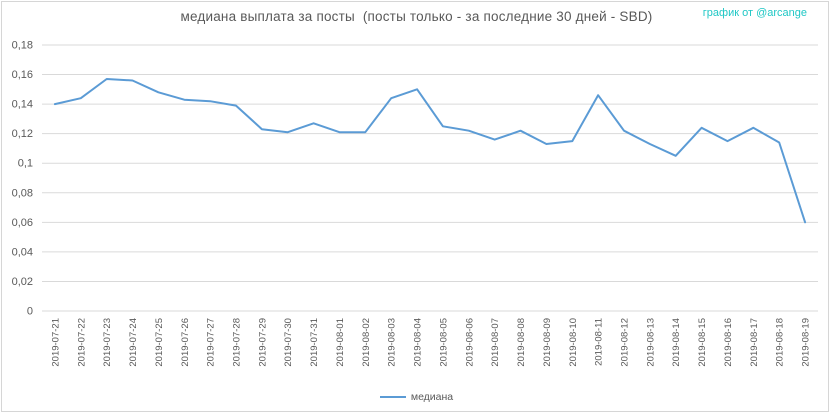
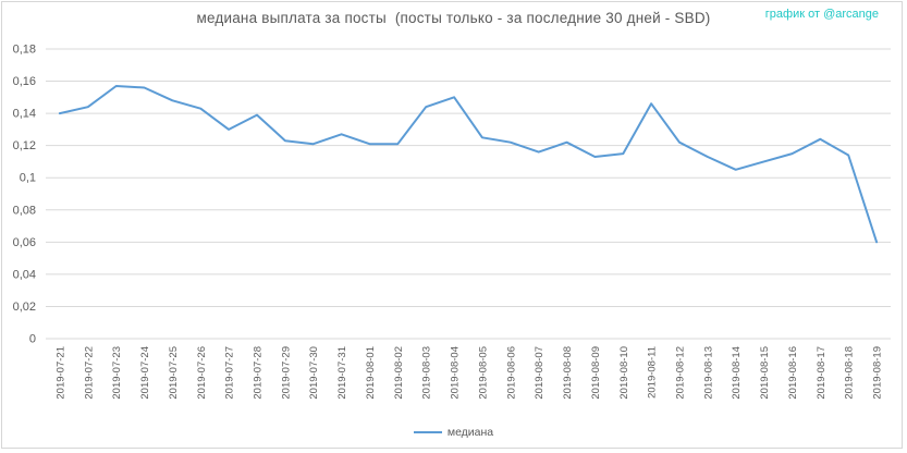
2019-07-27: 0,14 -> 0,13
2019-08-15: 0,12 -> 0,11
